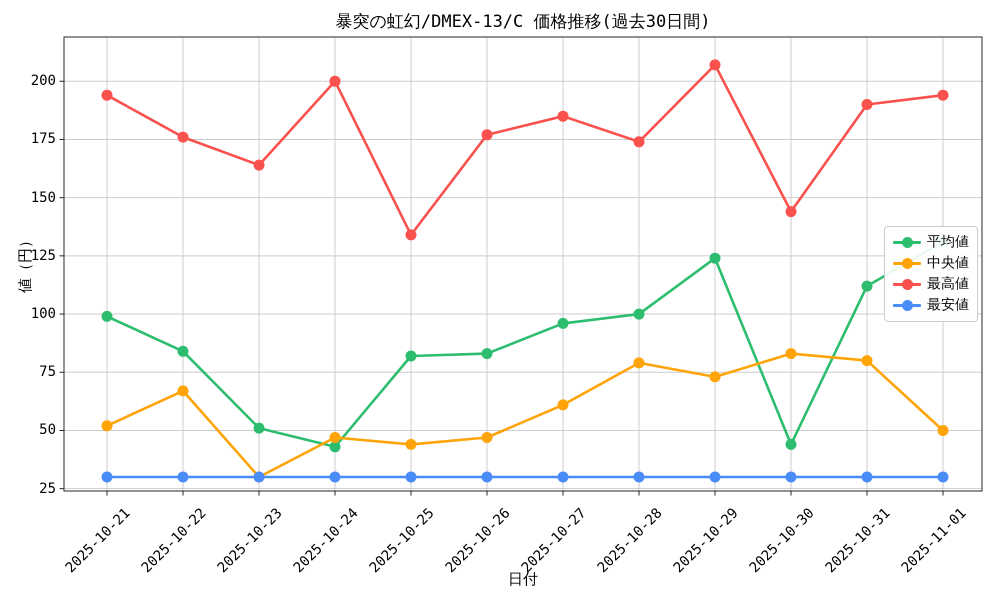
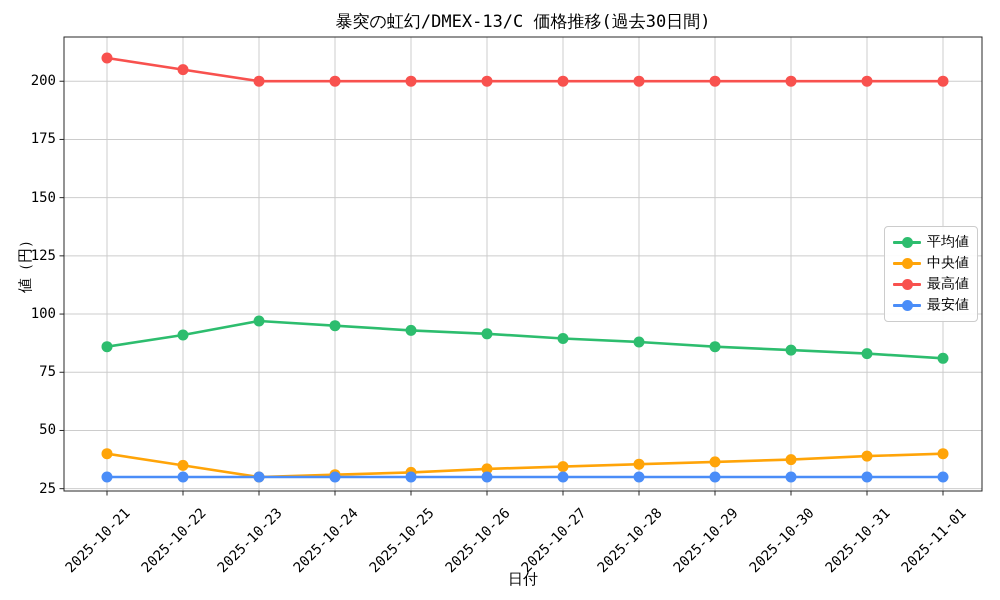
平均値/2025-10-21: 99 -> 86
中央値/2025-10-21: 52 -> 40
最高値/2025-10-21: 194 -> 210
平均値/2025-10-22: 84 -> 91
中央値/2025-10-22: 67 -> 35
最高値/2025-10-22: 176 -> 205
平均値/2025-10-23: 51 -> 97
最高値/2025-10-23: 164 -> 200
平均値/2025-10-24: 43 -> 95
中央値/2025-10-24: 47 -> 31
平均値/2025-10-25: 82 -> 93
中央値/2025-10-25: 44 -> 32
最高値/2025-10-25: 134 -> 200
平均値/2025-10-26: 83 -> 92
中央値/2025-10-26: 47 -> 34
最高値/2025-10-26: 177 -> 200
平均値/2025-10-27: 96 -> 90
中央値/2025-10-27: 61 -> 34
最高値/2025-10-27: 185 -> 200
平均値/2025-10-28: 100 -> 88
中央値/2025-10-28: 79 -> 36
最高値/2025-10-28: 174 -> 200
平均値/2025-10-29: 124 -> 86
中央値/2025-10-29: 73 -> 36
最高値/2025-10-29: 207 -> 200
平均値/2025-10-30: 44 -> 84
中央値/2025-10-30: 83 -> 38
最高値/2025-10-30: 144 -> 200
平均値/2025-10-31: 112 -> 83
中央値/2025-10-31: 80 -> 39
最高値/2025-10-31: 190 -> 200
平均値/2025-11-01: 131 -> 81
中央値/2025-11-01: 50 -> 40
最高値/2025-11-01: 194 -> 200
